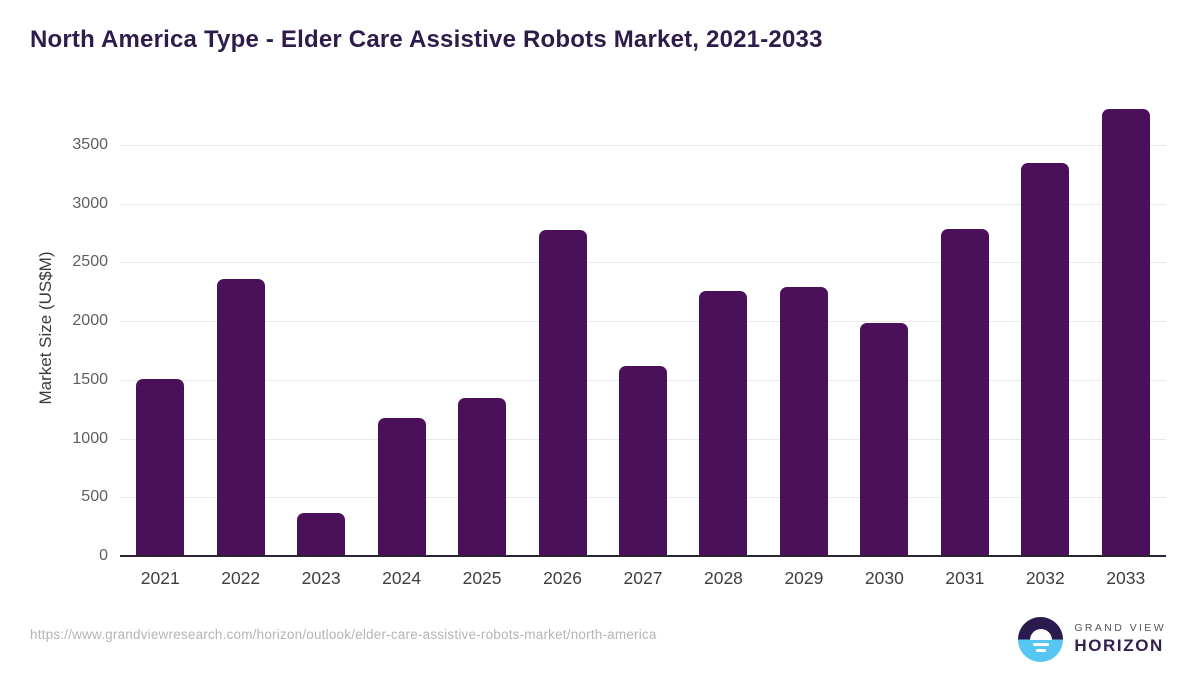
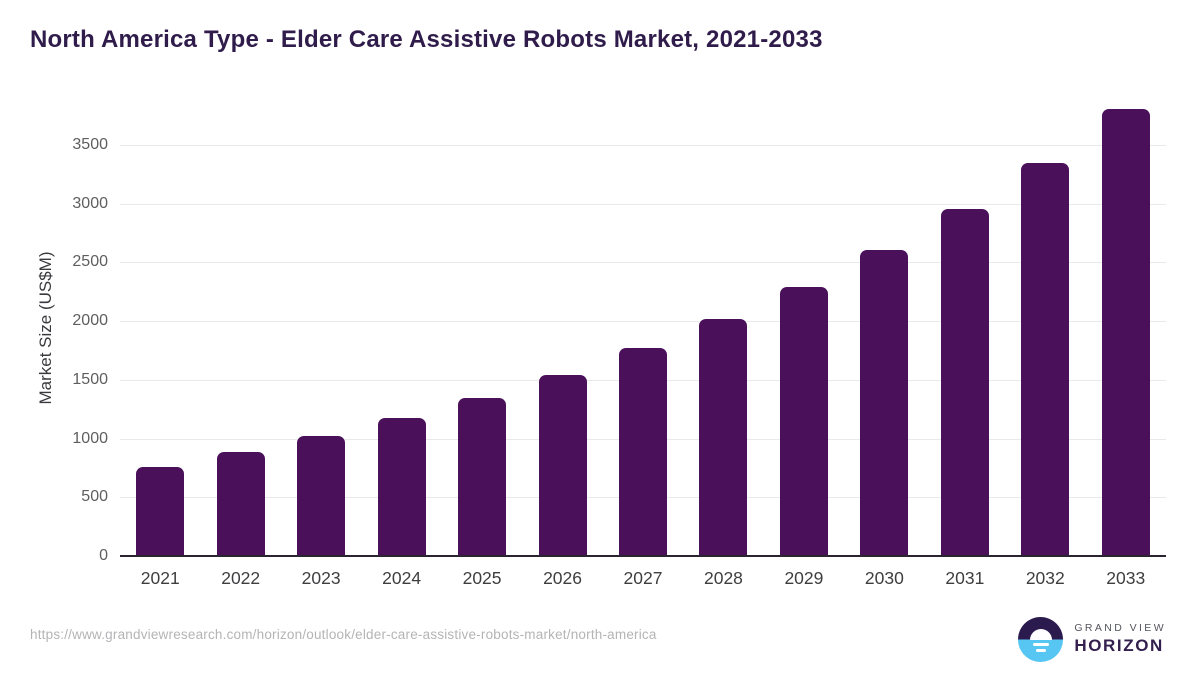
2021: 1500 -> 750
2022: 2350 -> 880
2023: 360 -> 1010
2026: 2770 -> 1540
2027: 1610 -> 1760
2028: 2250 -> 2010
2030: 1980 -> 2600
2031: 2780 -> 2950
